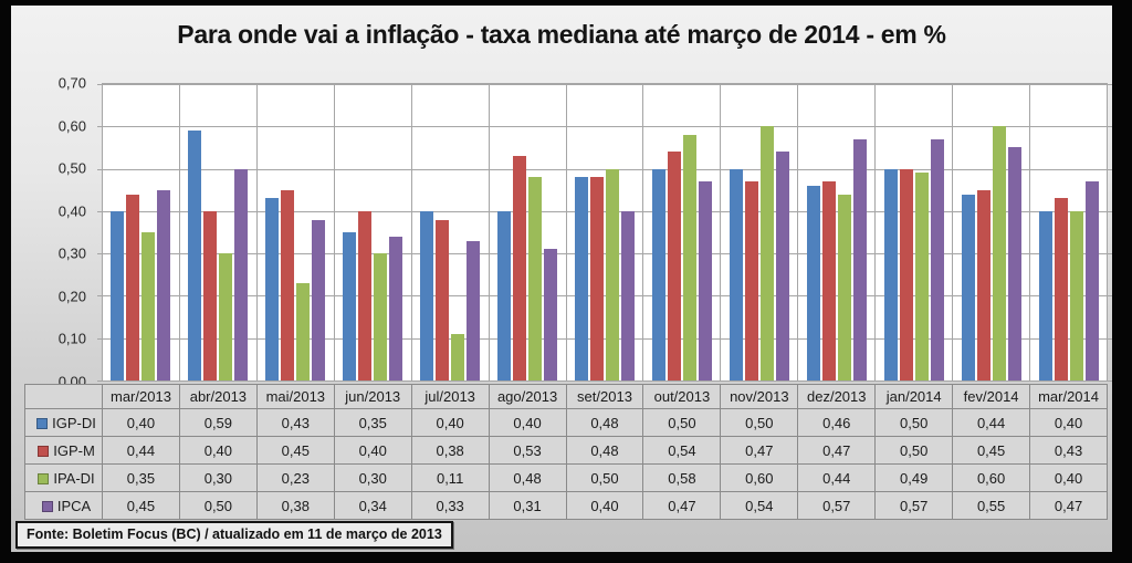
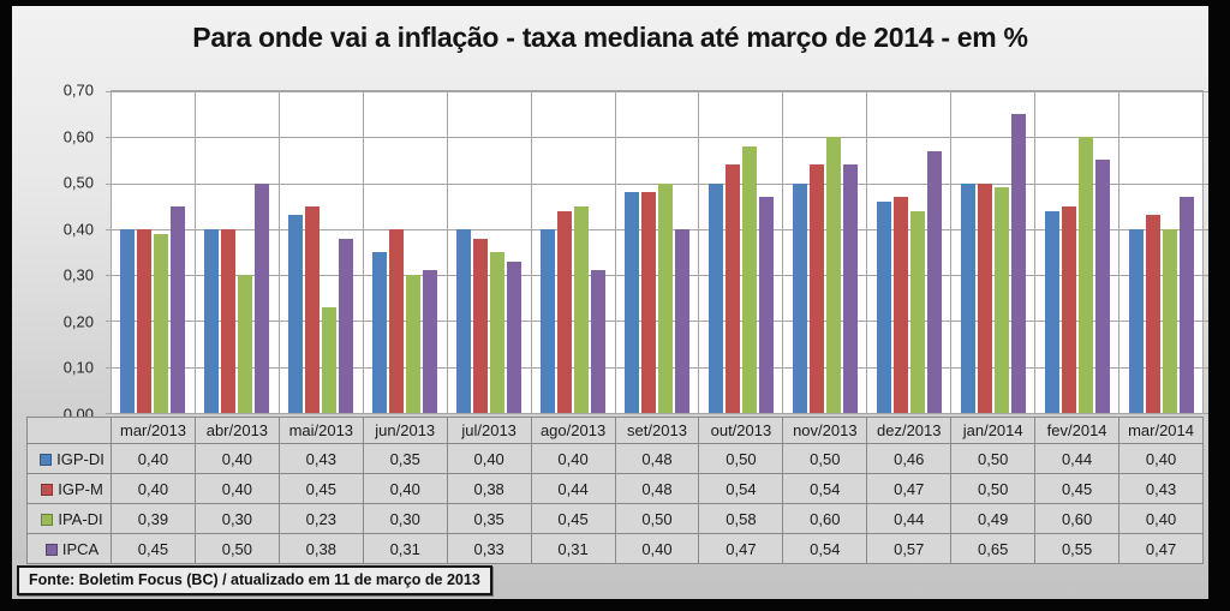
IGP-M/mar/2013: 0,44 -> 0,40
IPA-DI/mar/2013: 0,35 -> 0,39
IGP-DI/abr/2013: 0,59 -> 0,40
IPCA/jun/2013: 0,34 -> 0,31
IPA-DI/jul/2013: 0,11 -> 0,35
IGP-M/ago/2013: 0,53 -> 0,44
IPA-DI/ago/2013: 0,48 -> 0,45
IGP-M/nov/2013: 0,47 -> 0,54
IPCA/jan/2014: 0,57 -> 0,65
